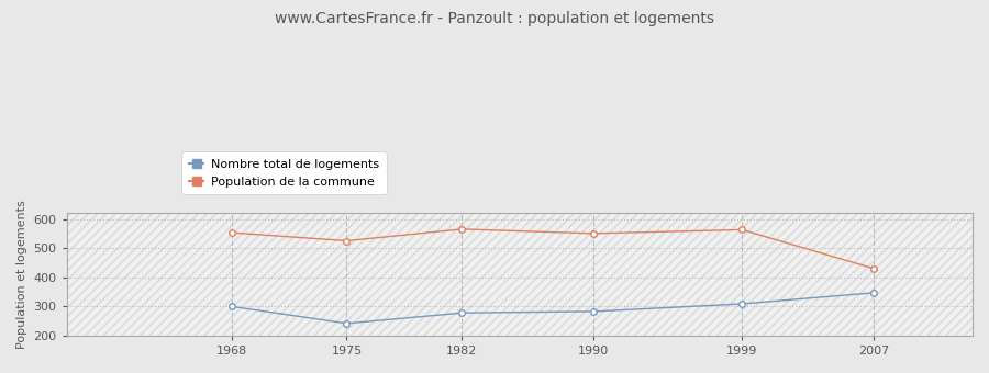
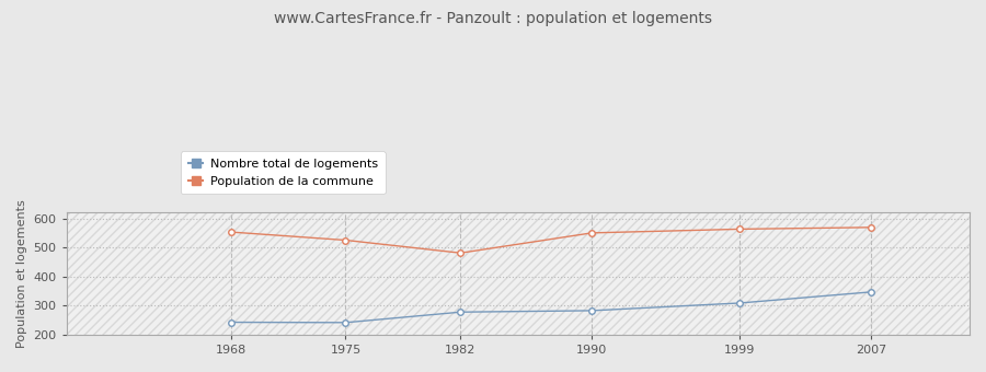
Nombre total de logements/1968: 300 -> 243
Population de la commune/1982: 565 -> 481
Population de la commune/2007: 430 -> 569
